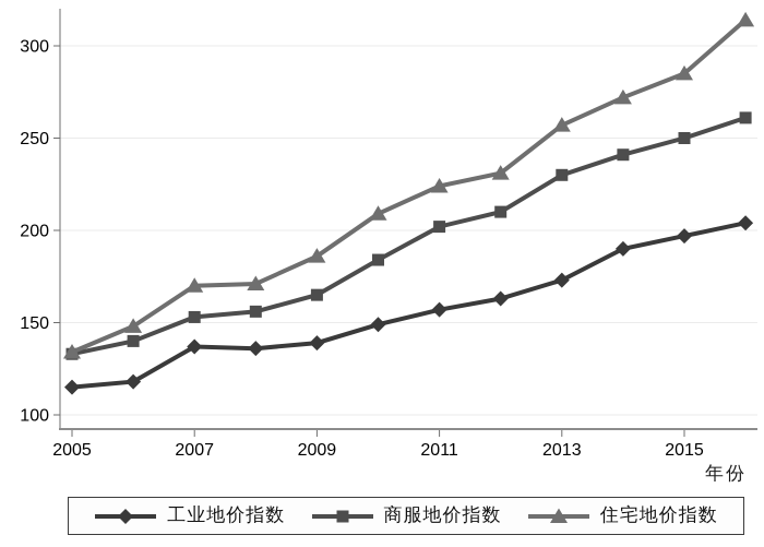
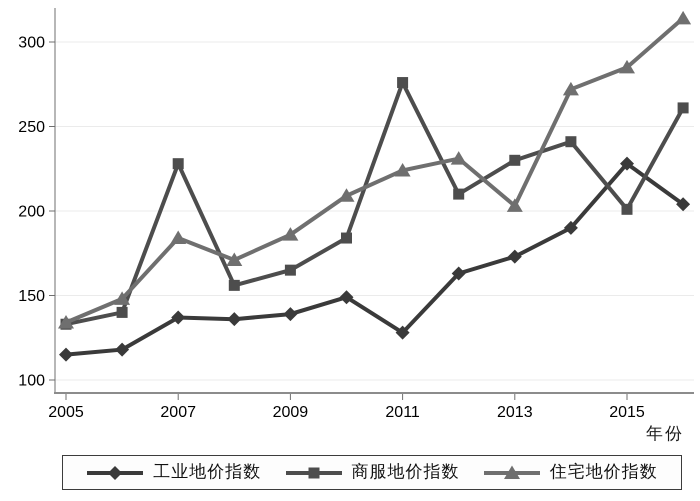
商服地价指数/2007: 153 -> 228
住宅地价指数/2007: 170 -> 184
工业地价指数/2011: 157 -> 128
商服地价指数/2011: 202 -> 276
住宅地价指数/2013: 257 -> 203
工业地价指数/2015: 197 -> 228
商服地价指数/2015: 250 -> 201
